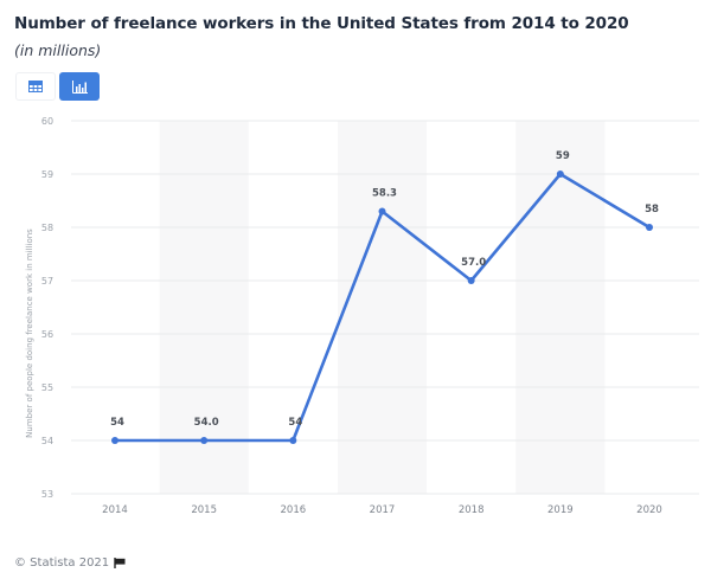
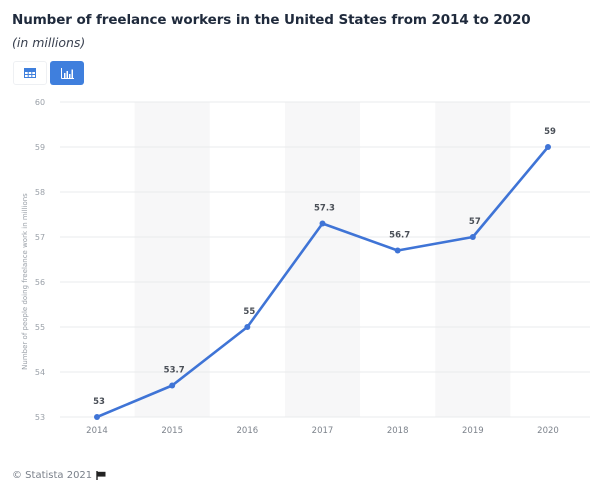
2014: 54 -> 53
2015: 54.0 -> 53.7
2016: 54 -> 55
2017: 58.3 -> 57.3
2018: 57.0 -> 56.7
2019: 59 -> 57
2020: 58 -> 59
